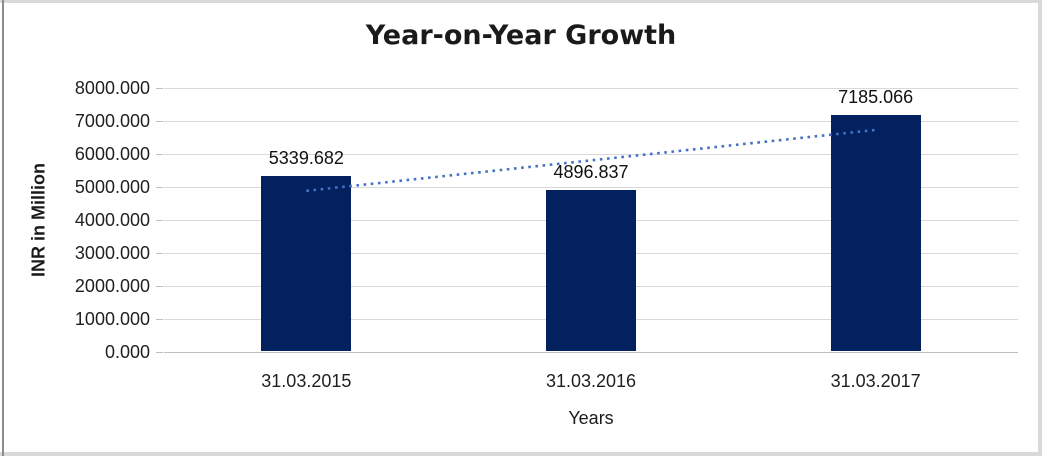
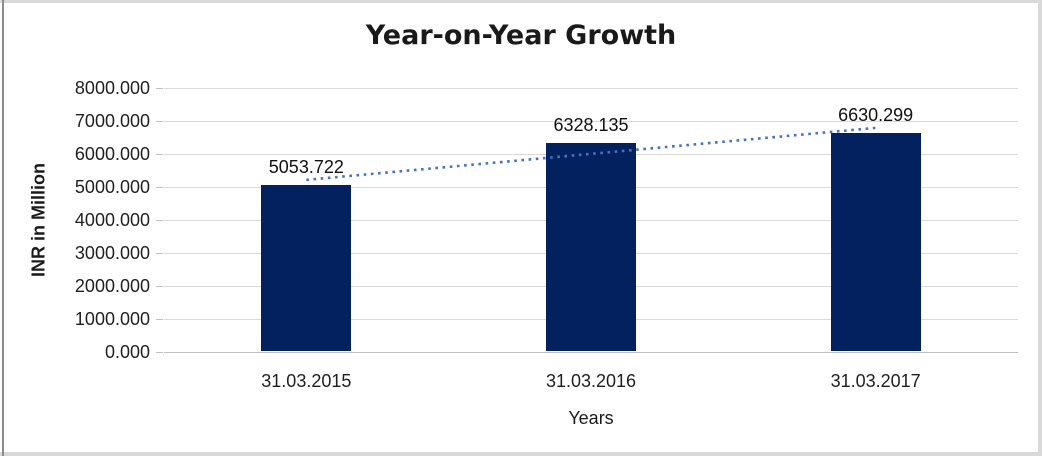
31.03.2015: 5339.682 -> 5053.722
31.03.2016: 4896.837 -> 6328.135
31.03.2017: 7185.066 -> 6630.299
